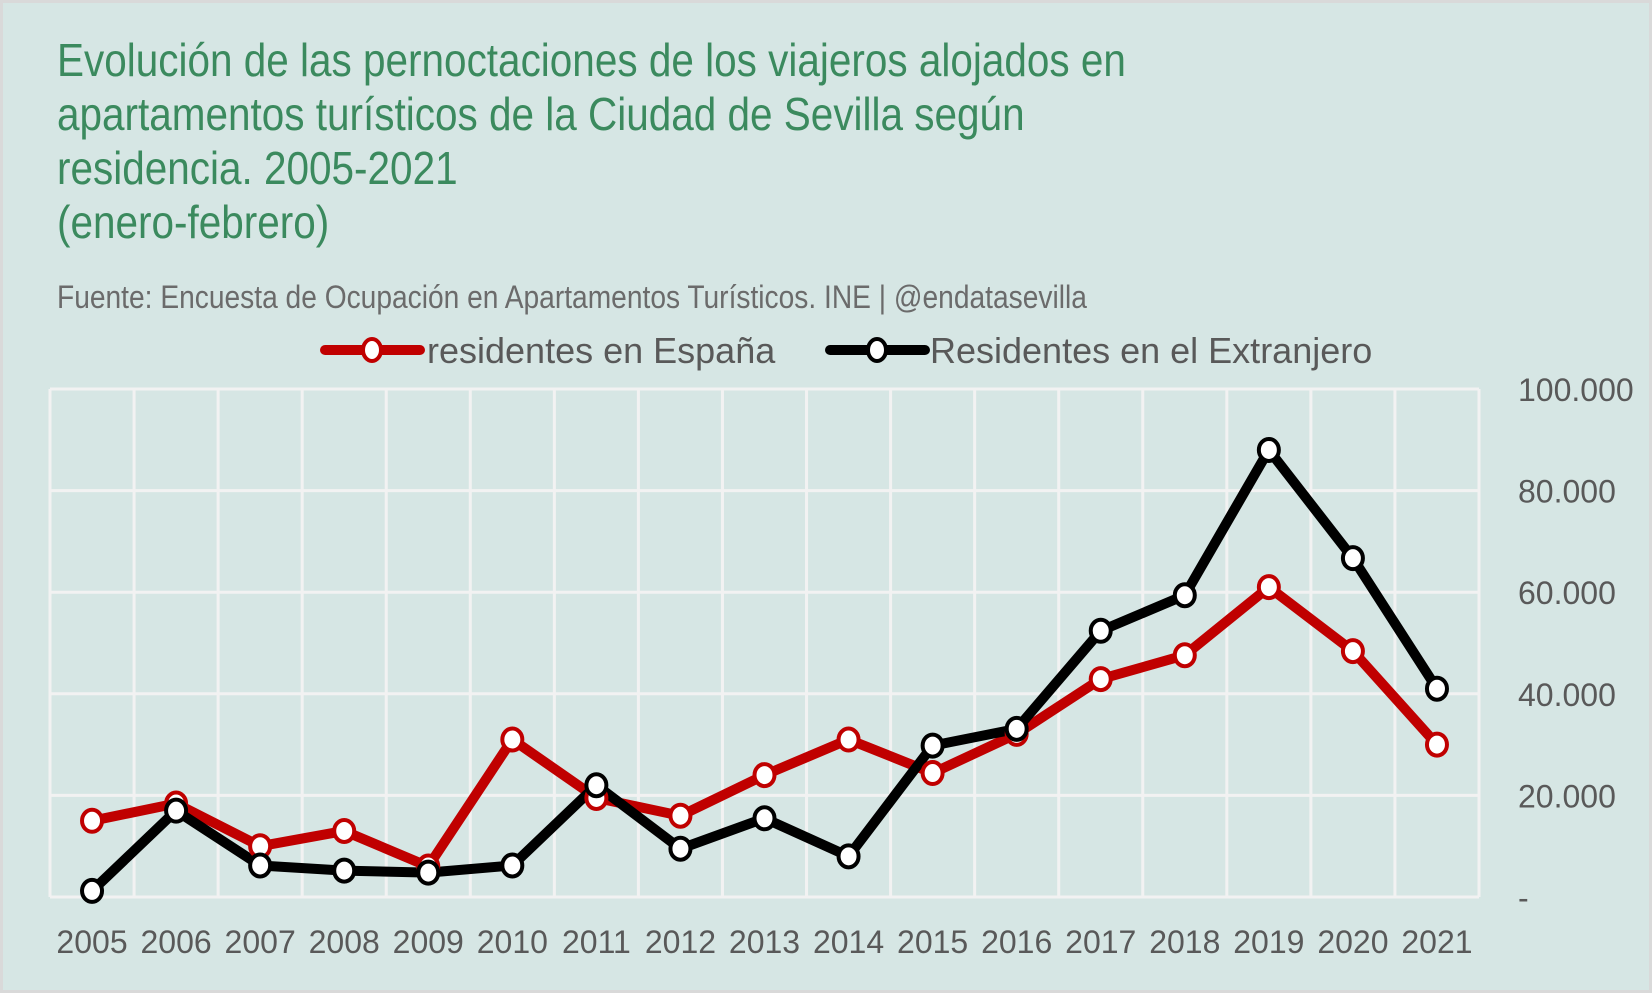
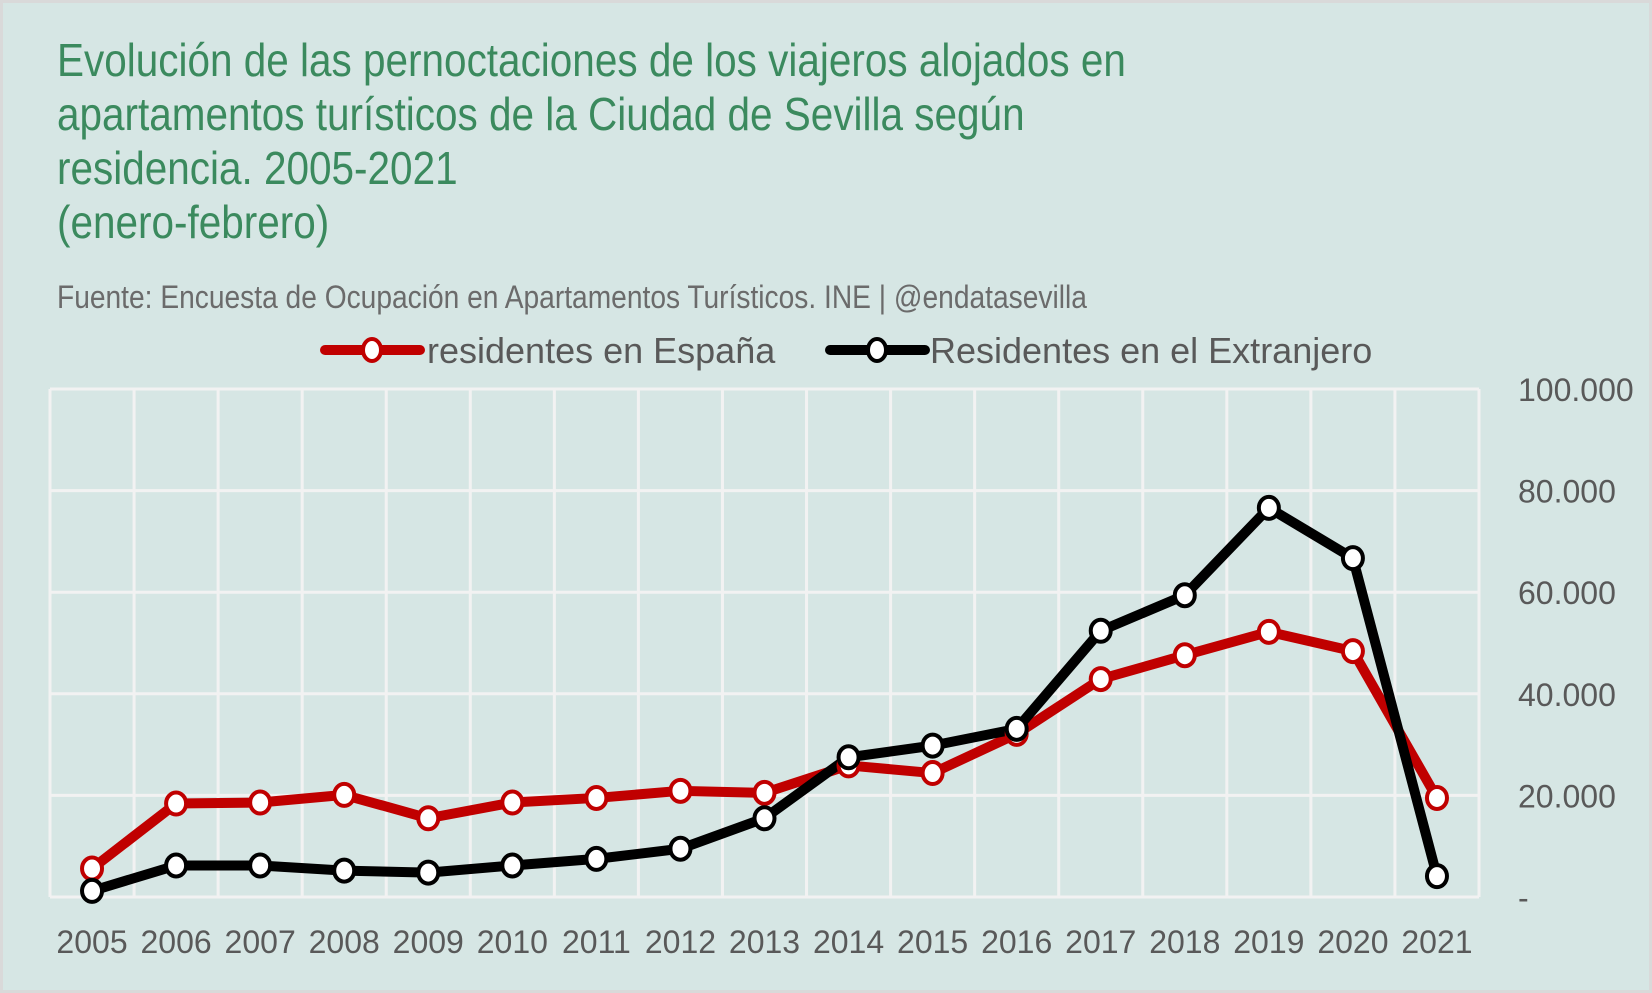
residentes en España/2005: 15000 -> 6000
Residentes en el Extranjero/2006: 17000 -> 6000
residentes en España/2007: 10000 -> 19000
residentes en España/2008: 13000 -> 20000
residentes en España/2009: 6000 -> 16000
residentes en España/2010: 31000 -> 19000
Residentes en el Extranjero/2011: 22000 -> 8000
residentes en España/2012: 16000 -> 21000
residentes en España/2013: 24000 -> 20000
residentes en España/2014: 31000 -> 26000
Residentes en el Extranjero/2014: 8000 -> 28000
residentes en España/2019: 61000 -> 52000
Residentes en el Extranjero/2019: 88000 -> 77000
residentes en España/2021: 30000 -> 20000
Residentes en el Extranjero/2021: 41000 -> 4000
